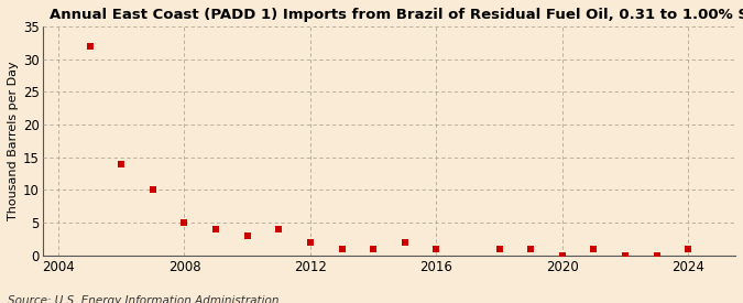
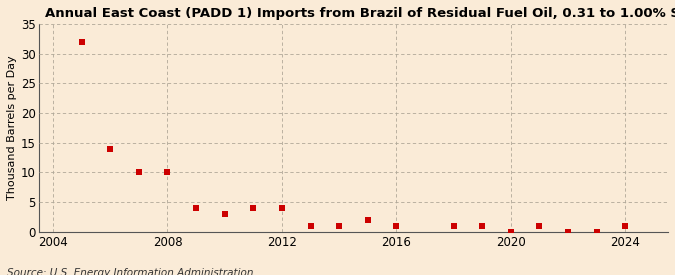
2008: 5 -> 10
2012: 2 -> 4
